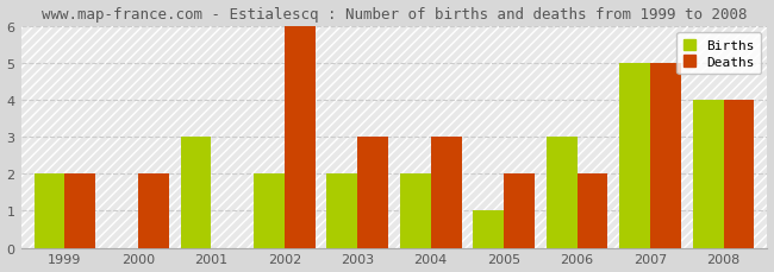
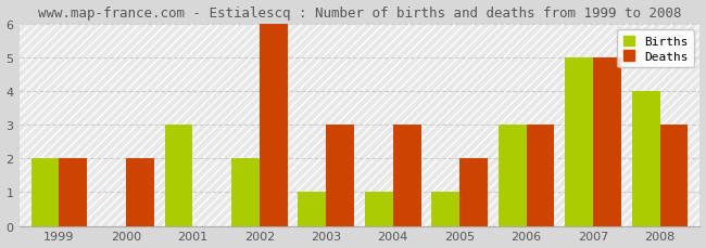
Births/2003: 2 -> 1
Births/2004: 2 -> 1
Deaths/2006: 2 -> 3
Deaths/2008: 4 -> 3
